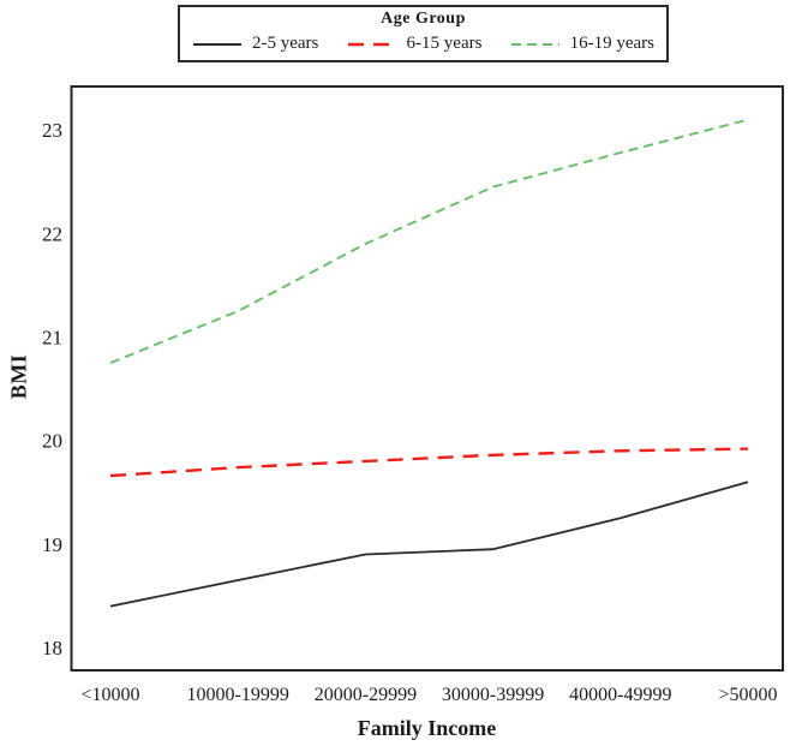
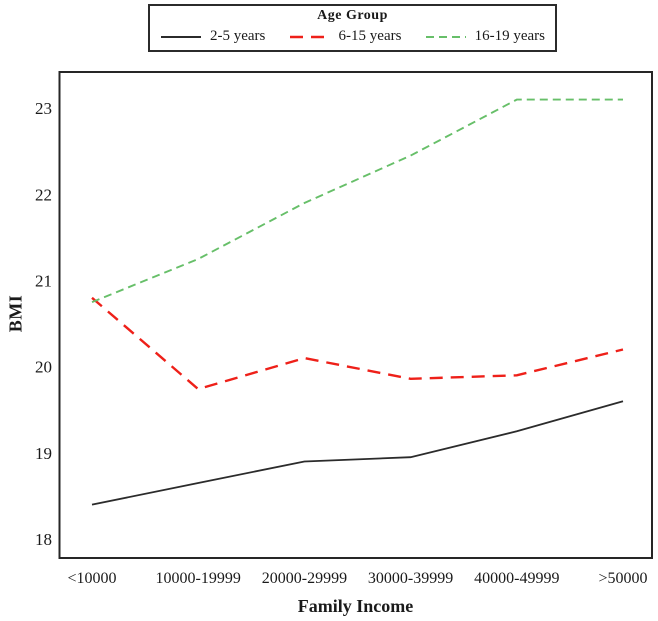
6-15 years/<10000: 19.7 -> 20.8
6-15 years/20000-29999: 19.8 -> 20.1
16-19 years/40000-49999: 22.8 -> 23.1
6-15 years/>50000: 19.9 -> 20.2
